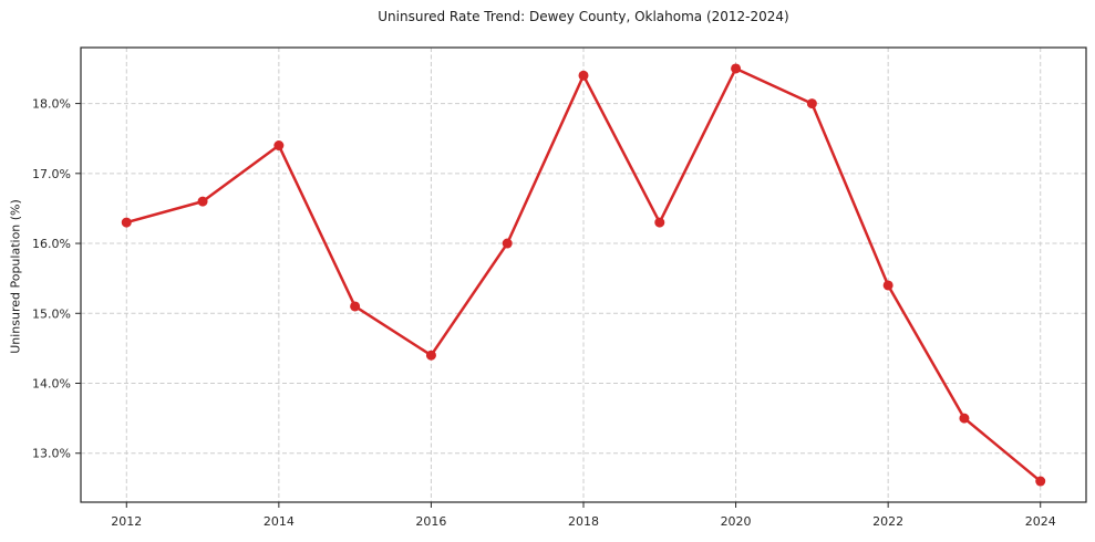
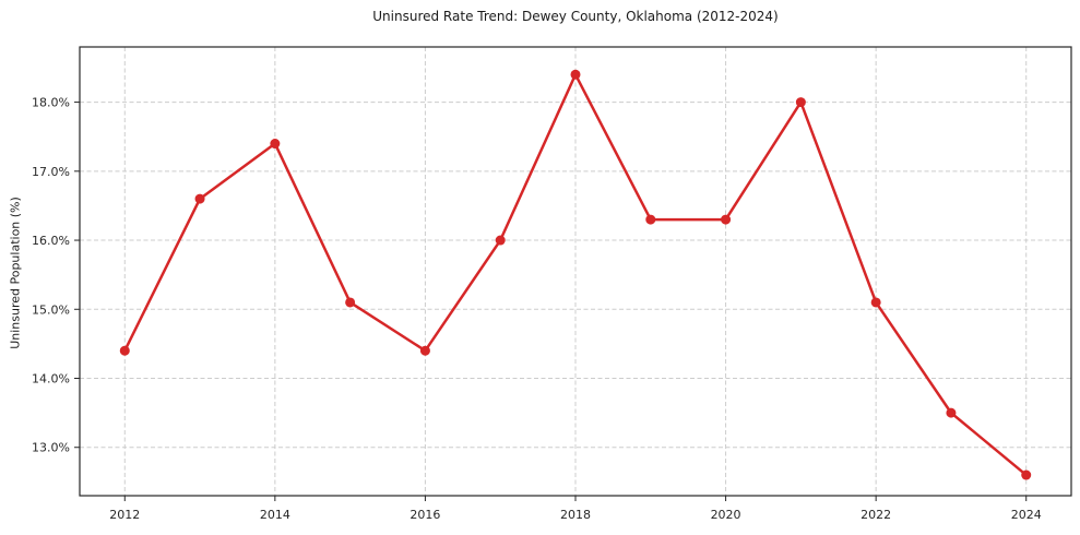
2012: 16.3% -> 14.4%
2020: 18.5% -> 16.3%
2022: 15.4% -> 15.1%
